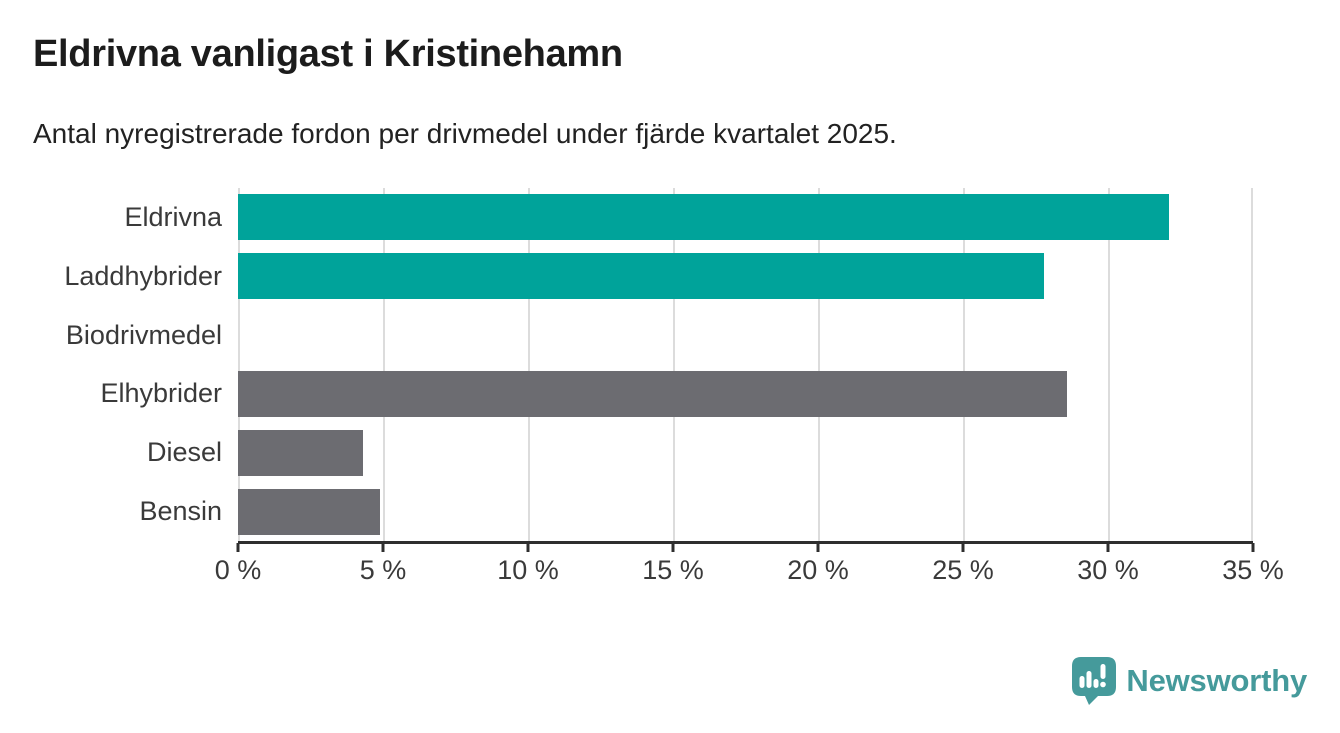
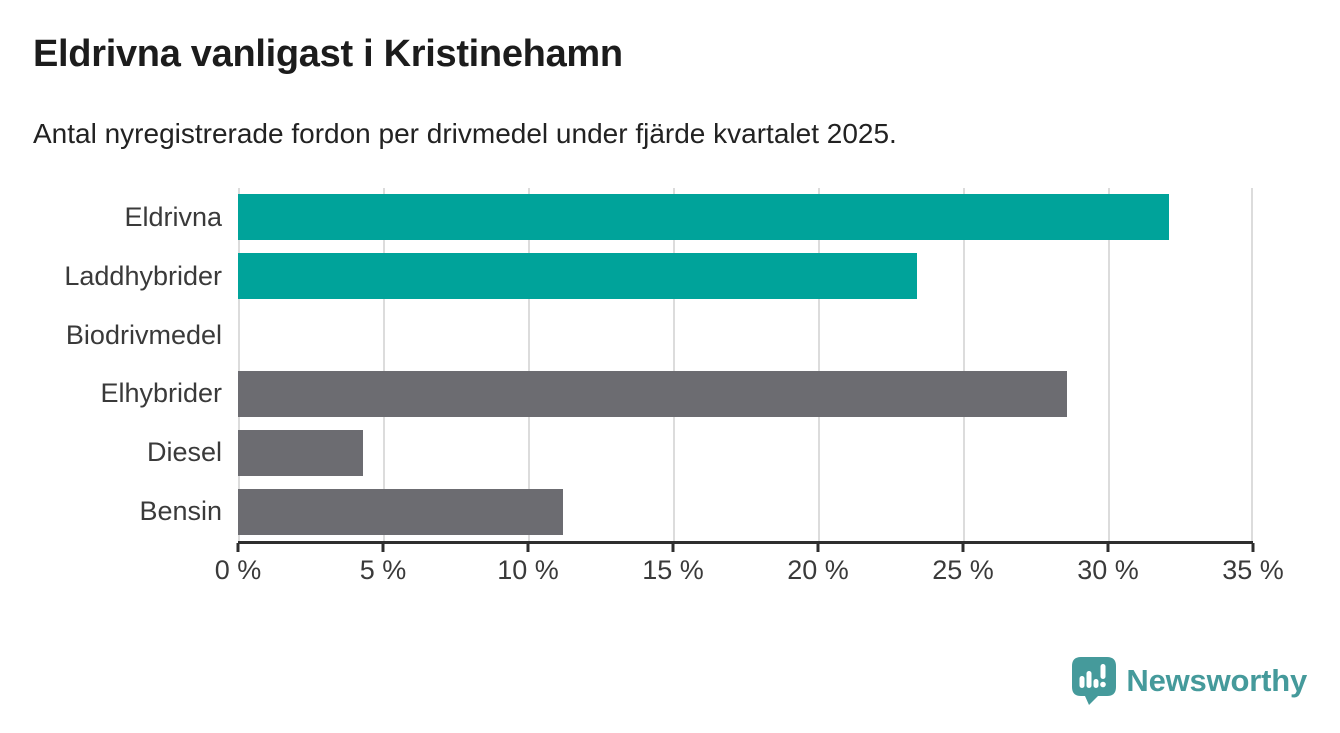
Laddhybrider: 27.8% -> 23.4%
Bensin: 4.9% -> 11.2%
